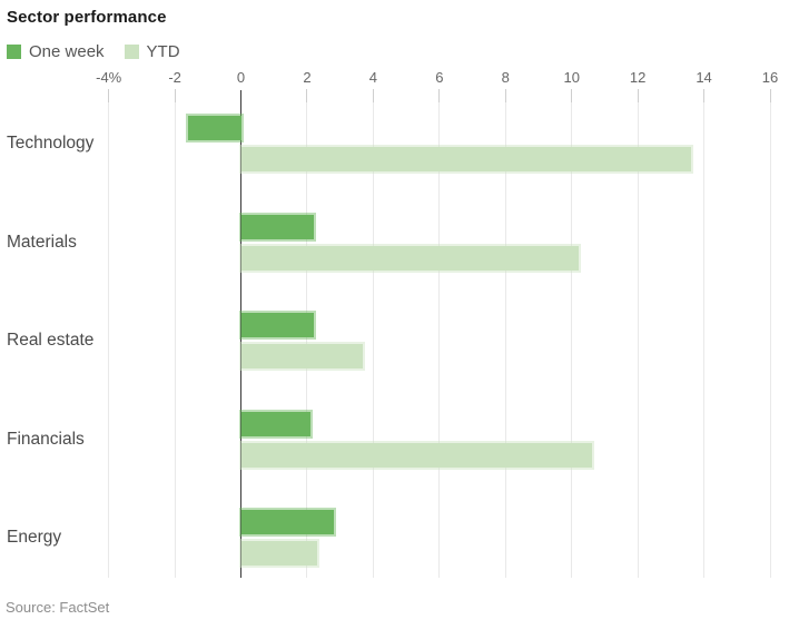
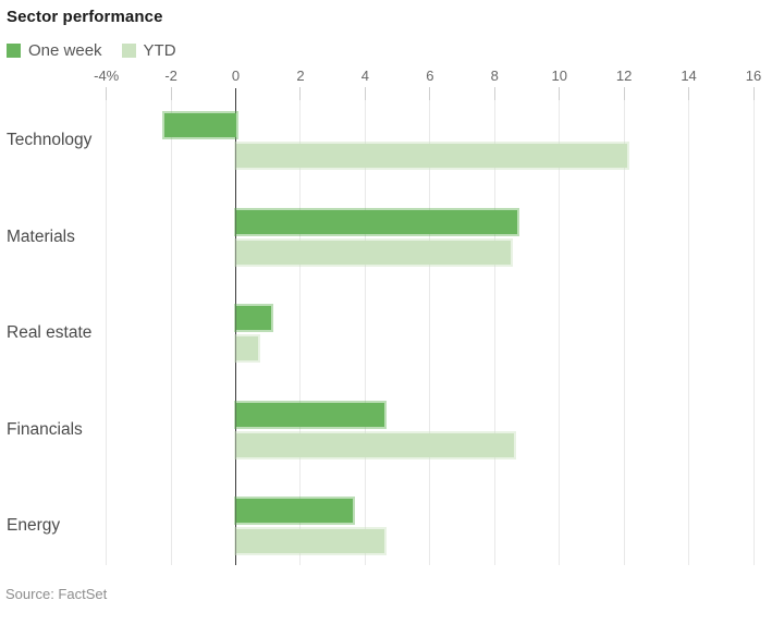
One week/Technology: -1.6 -> -2.2
YTD/Technology: 13.6 -> 12.1
One week/Materials: 2.2 -> 8.7
YTD/Materials: 10.2 -> 8.5
One week/Real estate: 2.2 -> 1.1
YTD/Real estate: 3.7 -> 0.7
One week/Financials: 2.1 -> 4.6
YTD/Financials: 10.6 -> 8.6
One week/Energy: 2.8 -> 3.6
YTD/Energy: 2.3 -> 4.6
